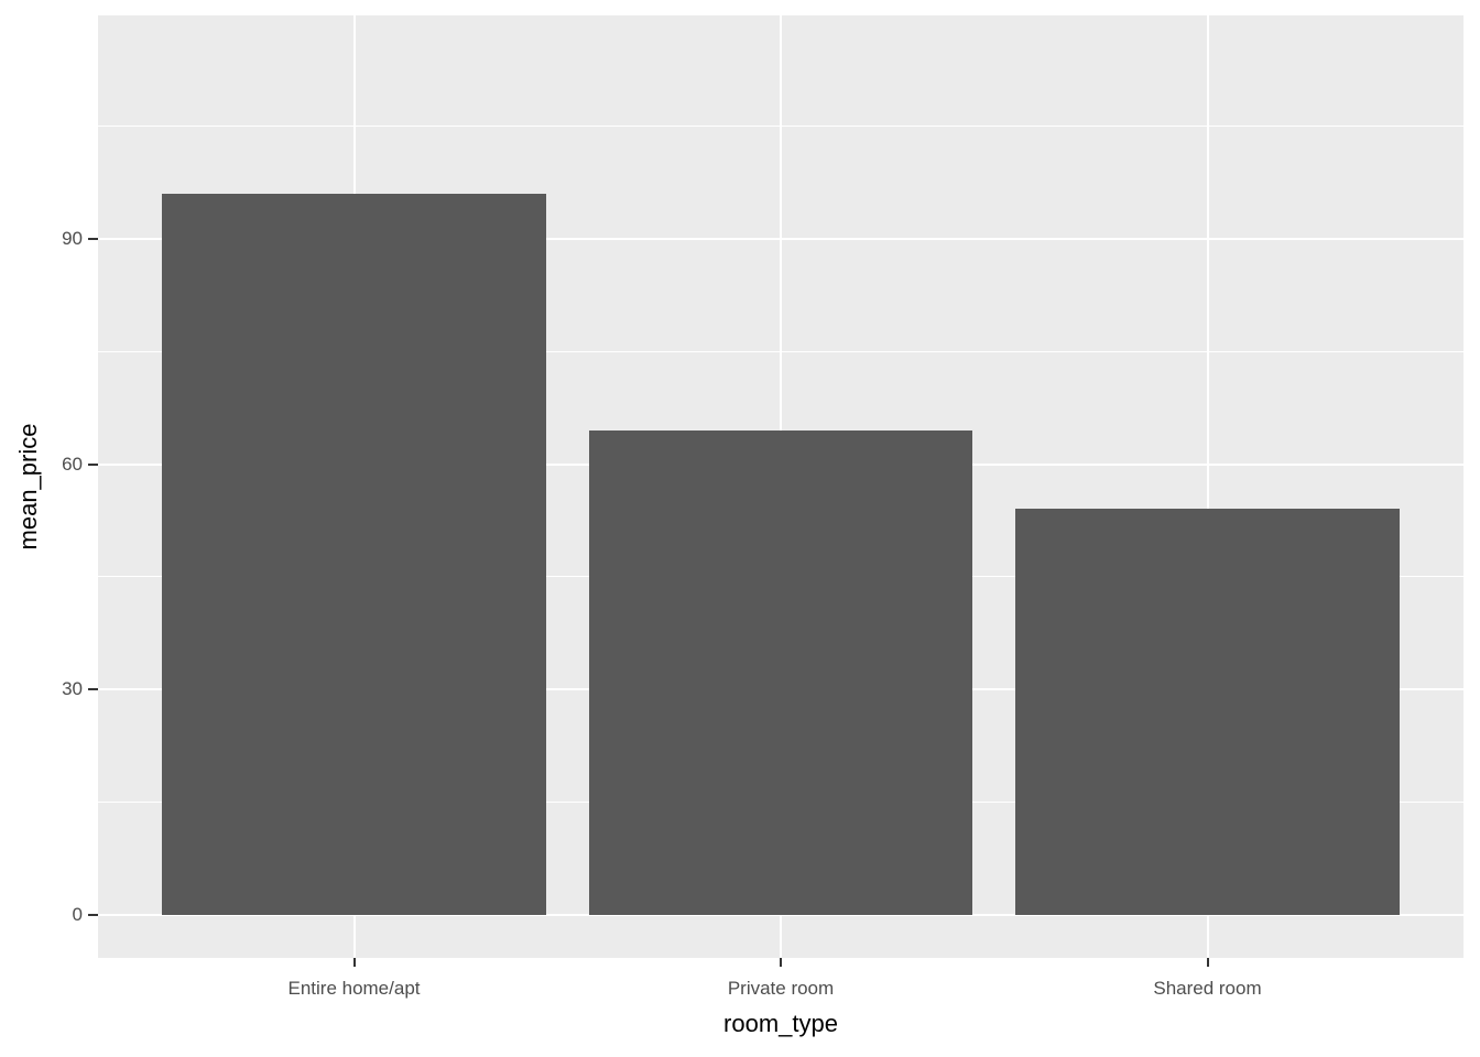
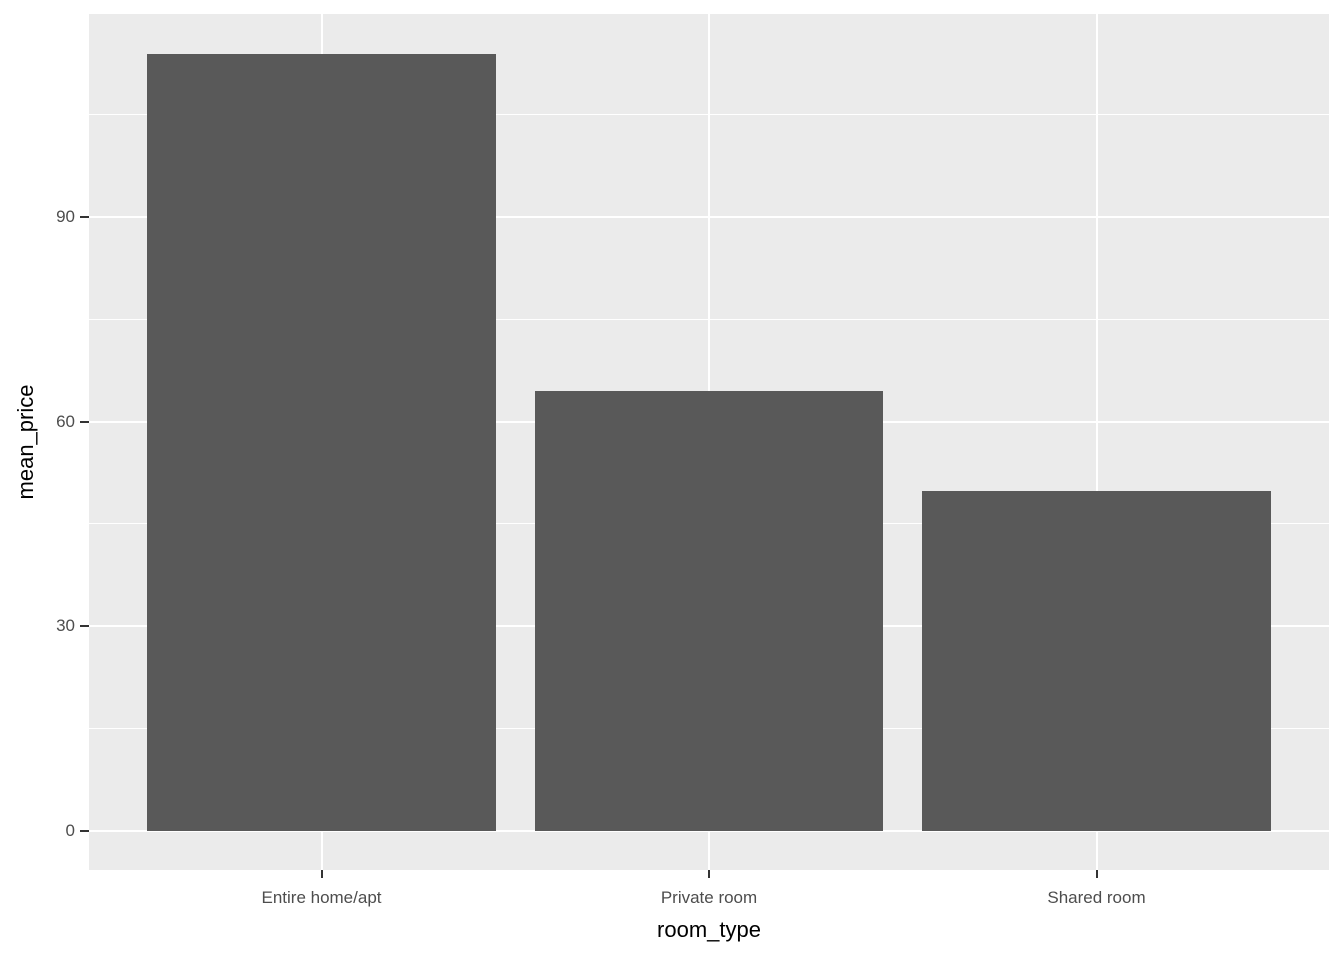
Entire home/apt: 96 -> 114
Shared room: 54 -> 50
